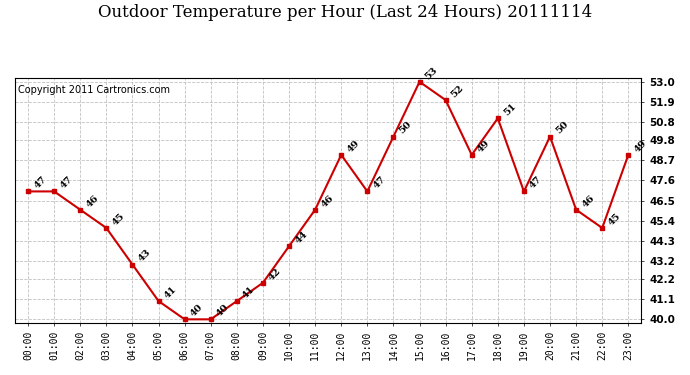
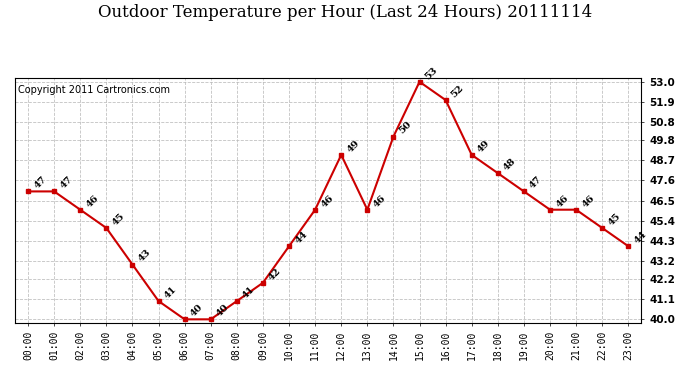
13:00: 47 -> 46
18:00: 51 -> 48
20:00: 50 -> 46
23:00: 49 -> 44
